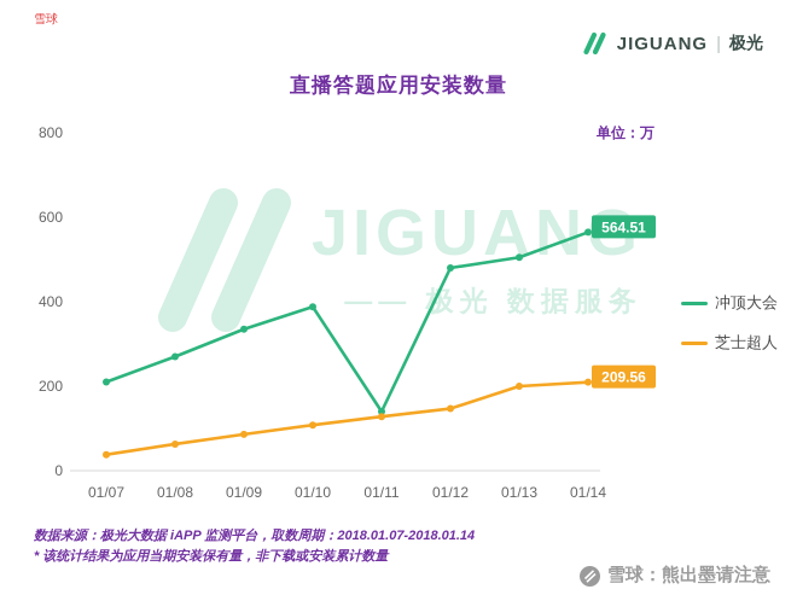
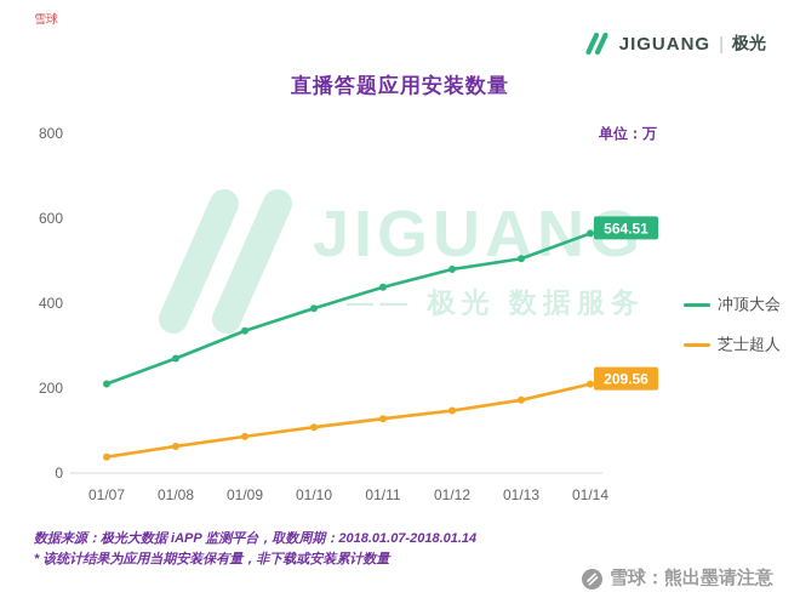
冲顶大会/01/11: 140 -> 440
芝士超人/01/13: 200 -> 170
